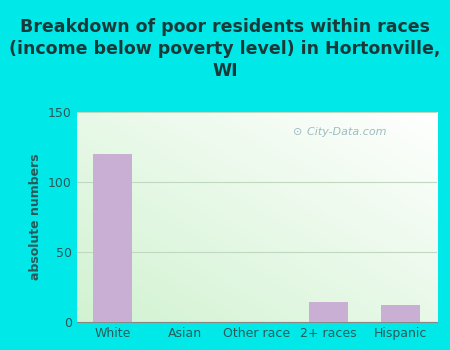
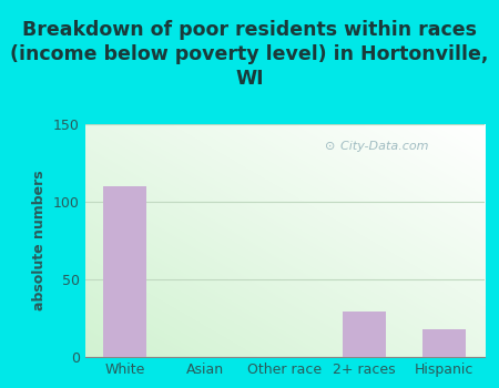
White: 120 -> 110
2+ races: 14 -> 29
Hispanic: 12 -> 18
